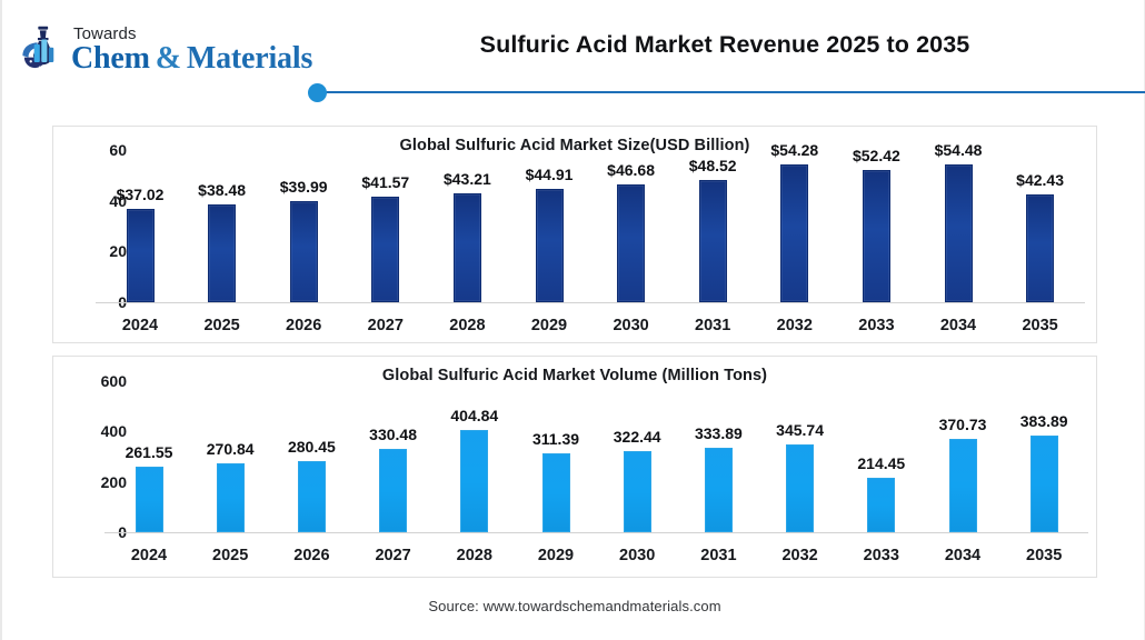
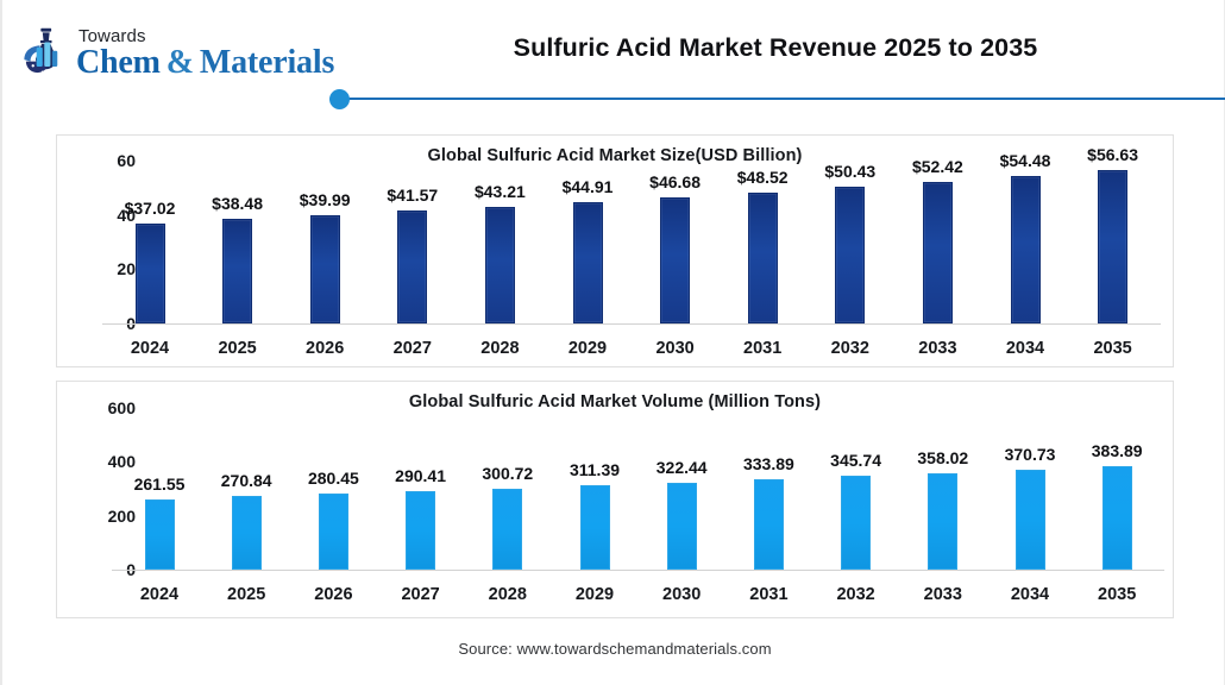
Global Sulfuric Acid Market Size(USD Billion)/2032: $54.28 -> $50.43
Global Sulfuric Acid Market Size(USD Billion)/2035: $42.43 -> $56.63
Global Sulfuric Acid Market Volume (Million Tons)/2027: 330.48 -> 290.41
Global Sulfuric Acid Market Volume (Million Tons)/2028: 404.84 -> 300.72
Global Sulfuric Acid Market Volume (Million Tons)/2033: 214.45 -> 358.02
